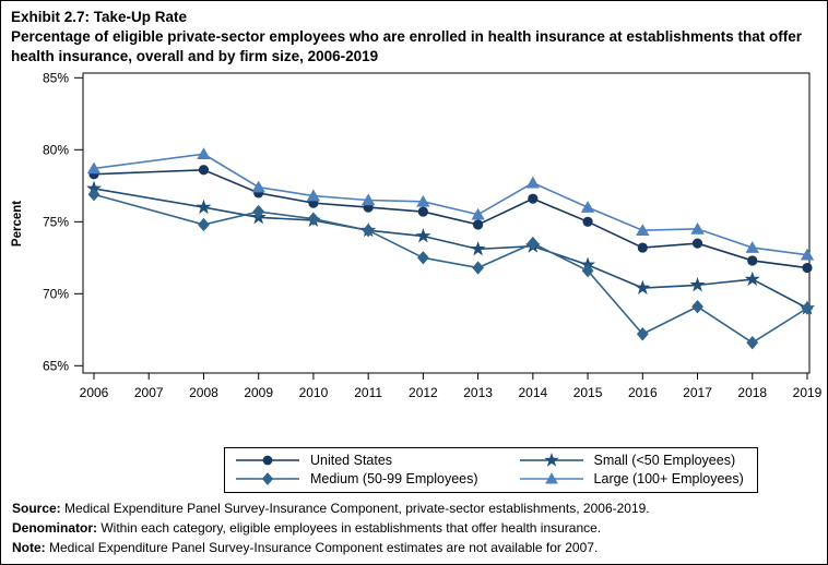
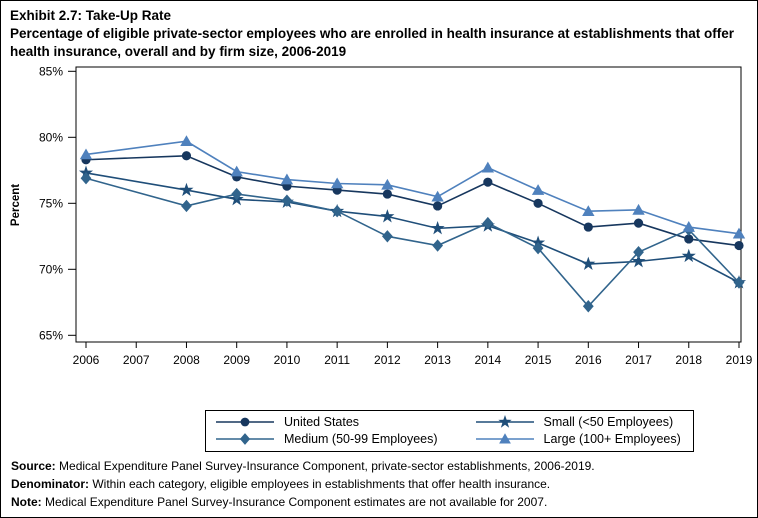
Medium (50-99 Employees)/2017: 69.1% -> 71.3%
Medium (50-99 Employees)/2018: 66.6% -> 73.0%
